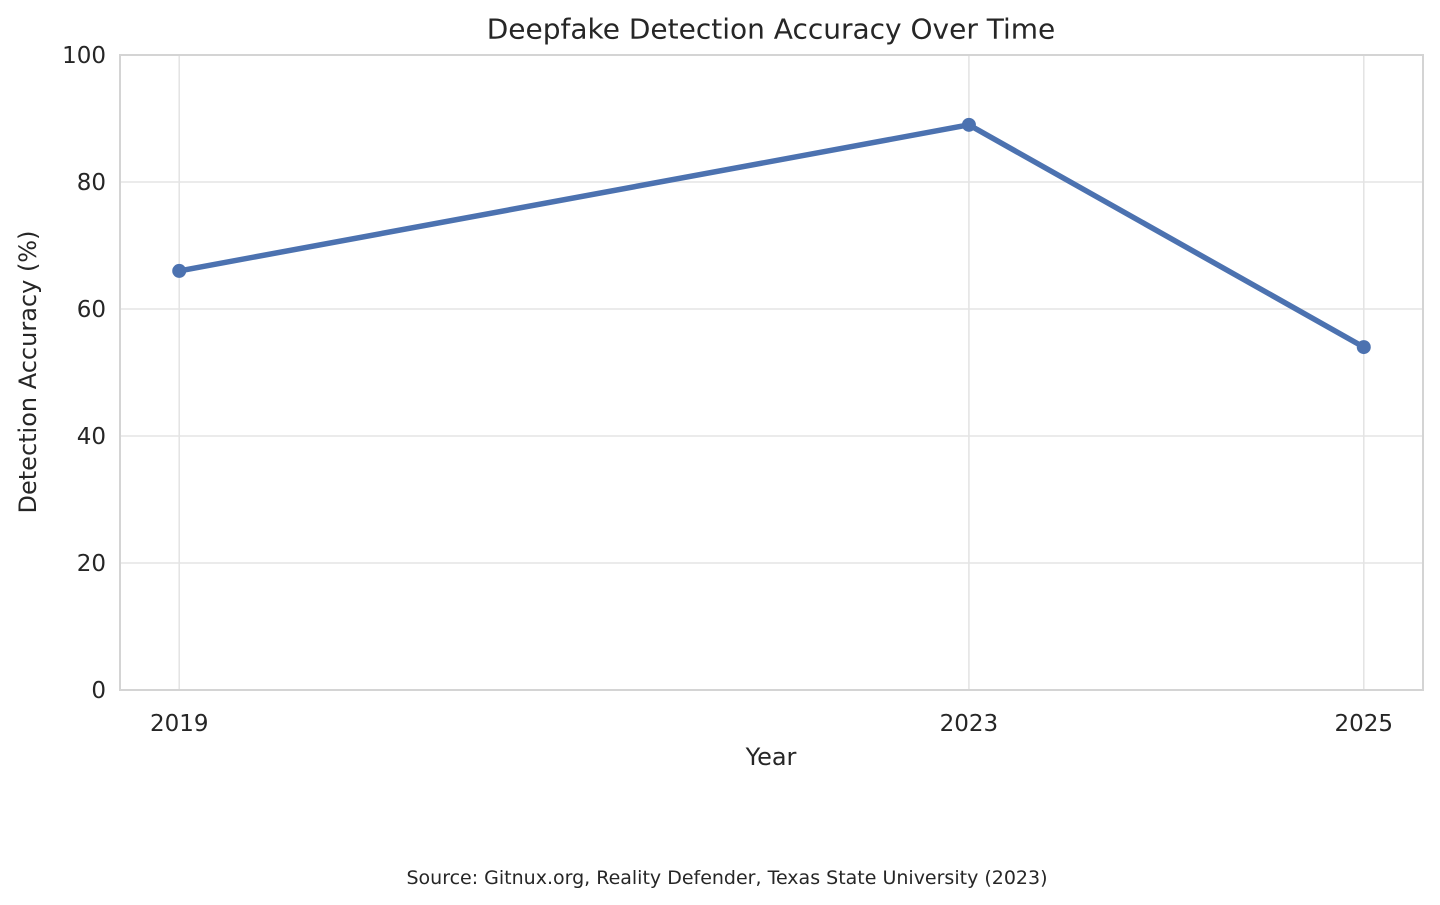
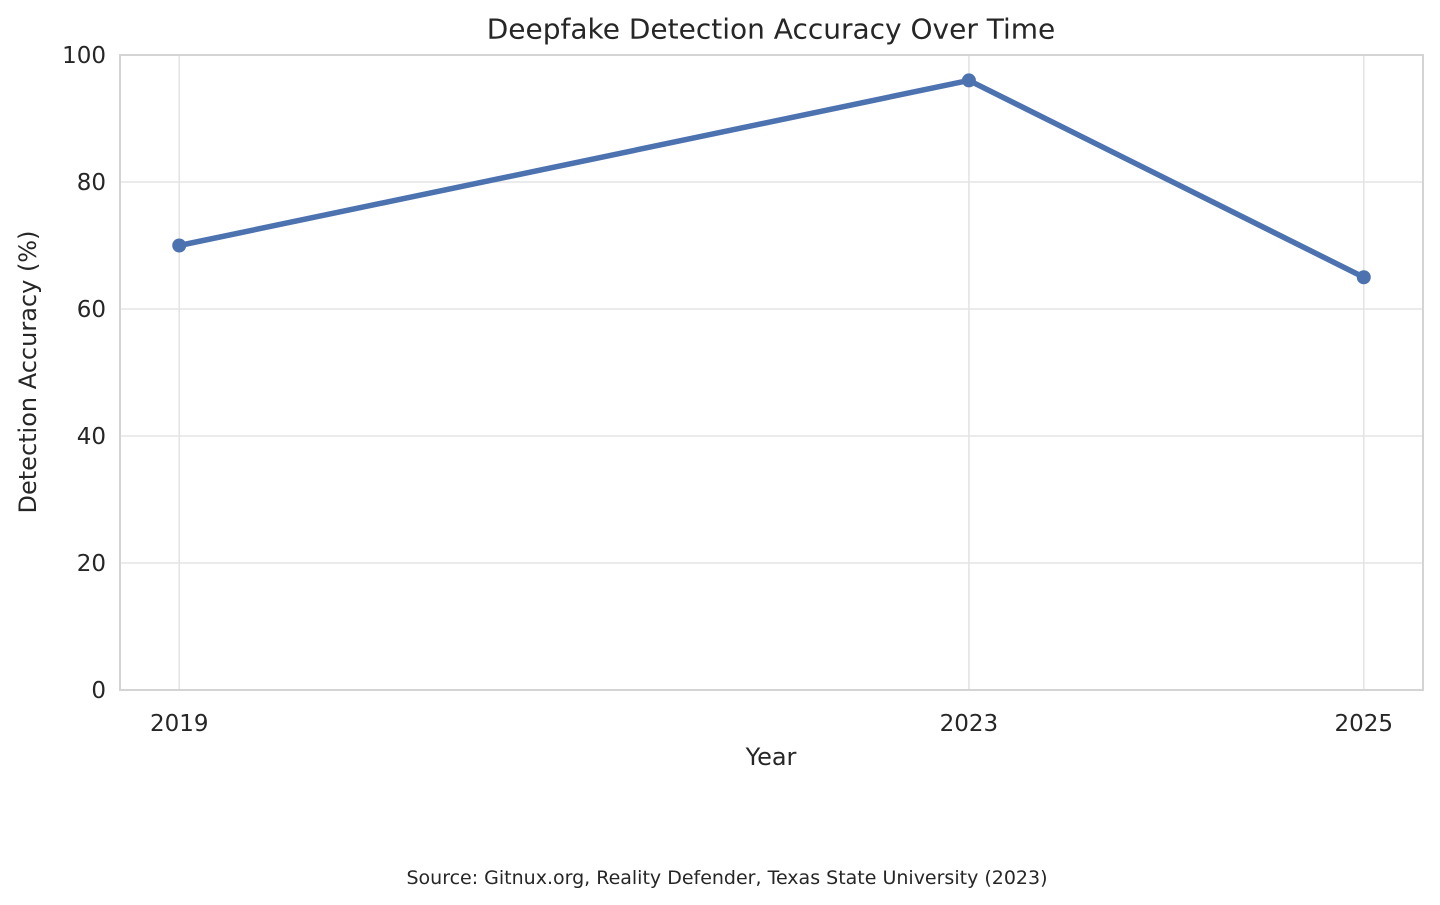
2019: 66 -> 70
2023: 89 -> 96
2025: 54 -> 65
